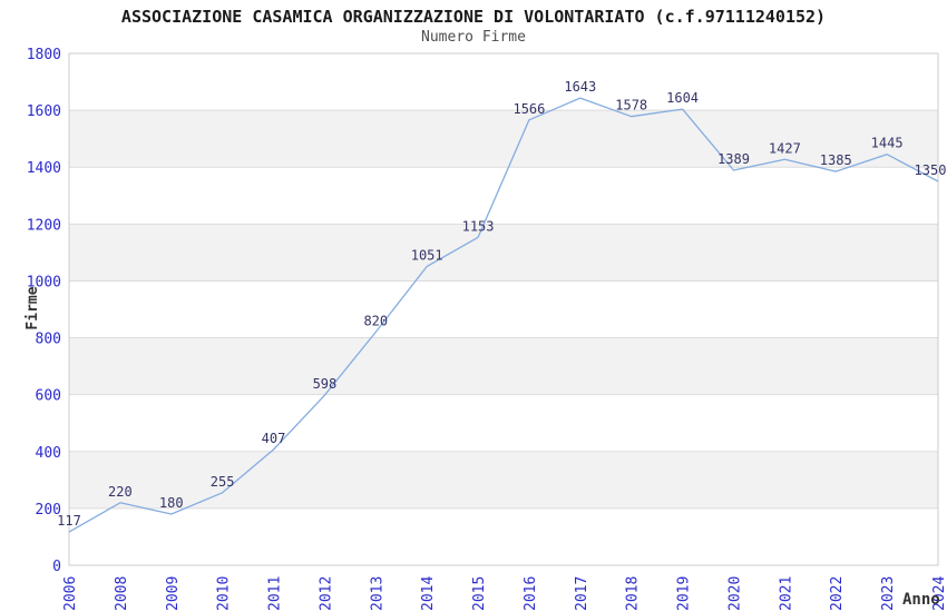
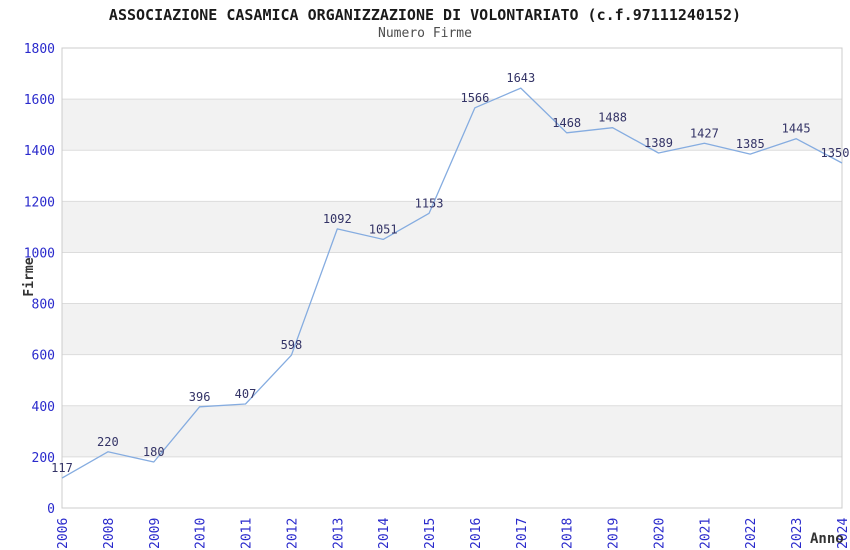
2010: 255 -> 396
2013: 820 -> 1092
2018: 1578 -> 1468
2019: 1604 -> 1488
